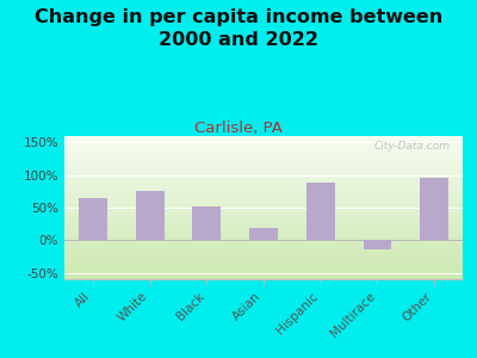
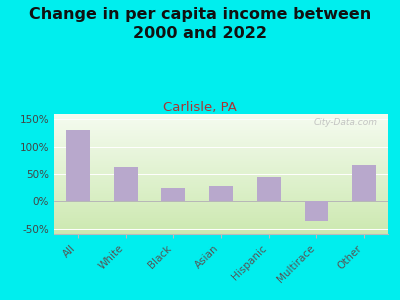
All: 65% -> 130%
White: 75% -> 62%
Black: 52% -> 24%
Asian: 18% -> 28%
Hispanic: 88% -> 44%
Multirace: -15% -> -36%
Other: 95% -> 66%
